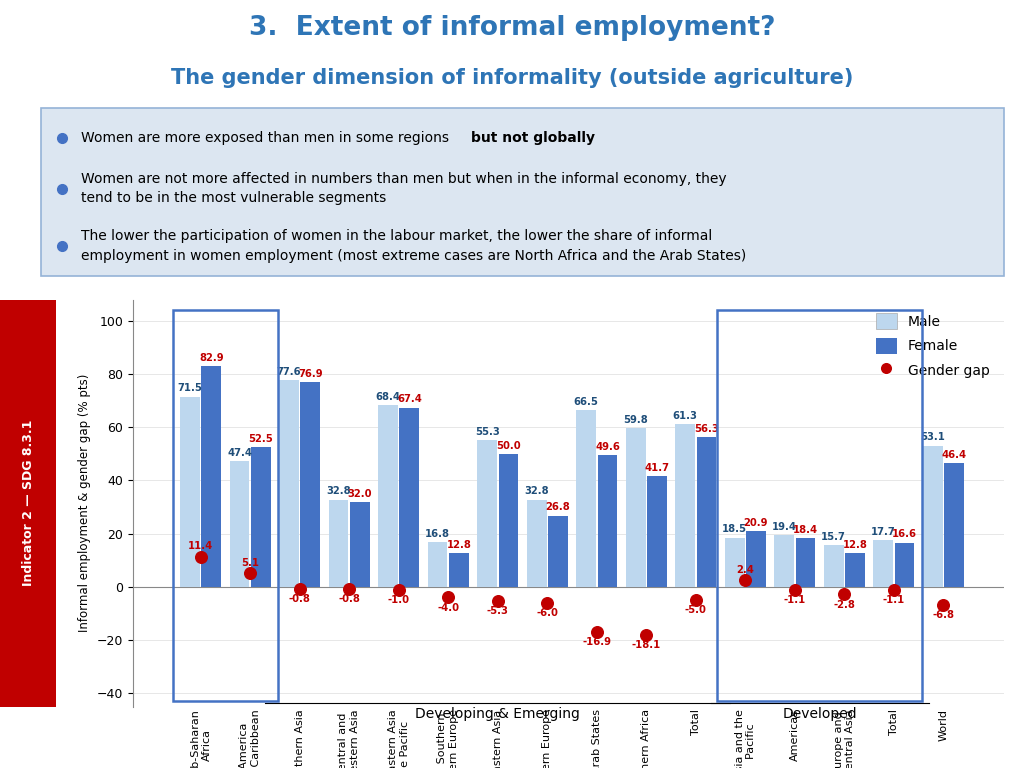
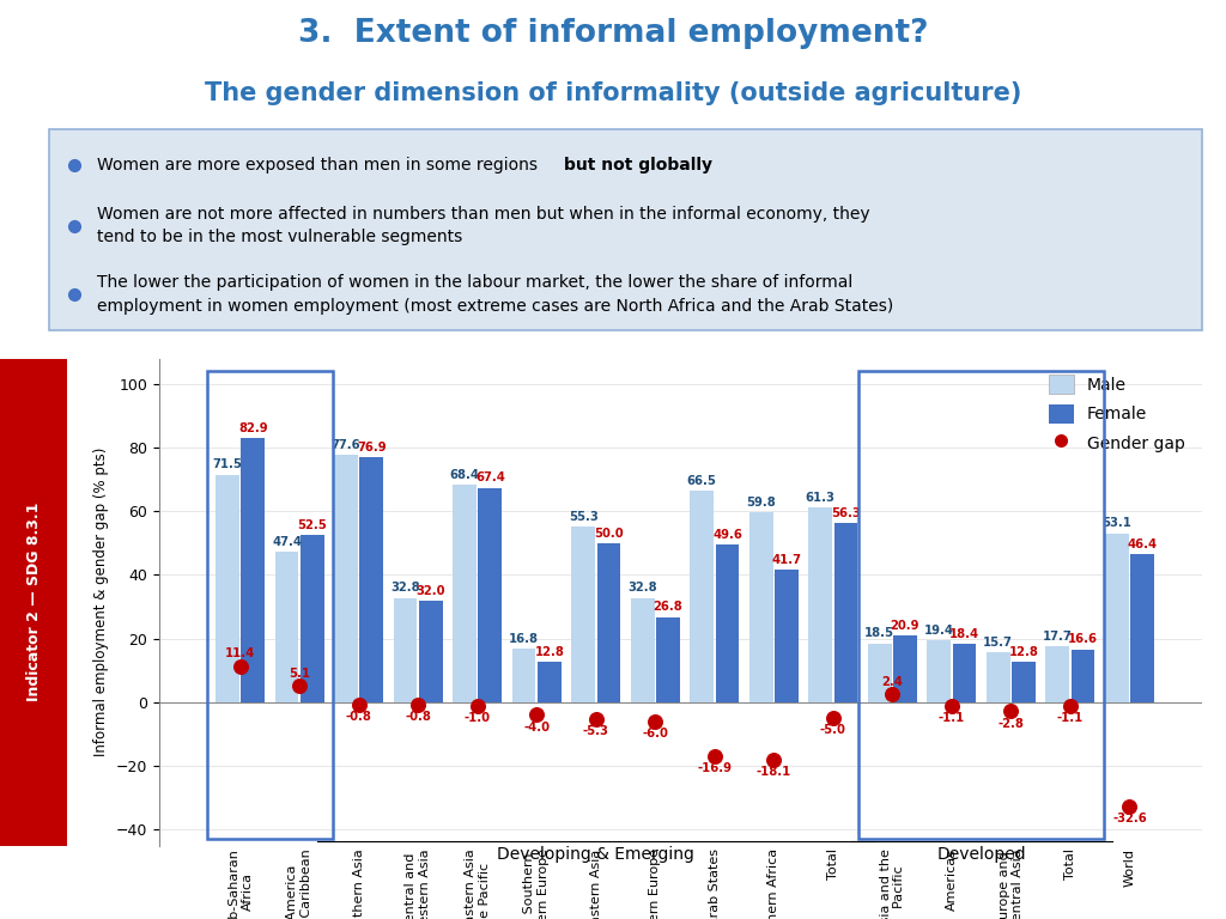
Gender gap/World: -6.8 -> -32.6
